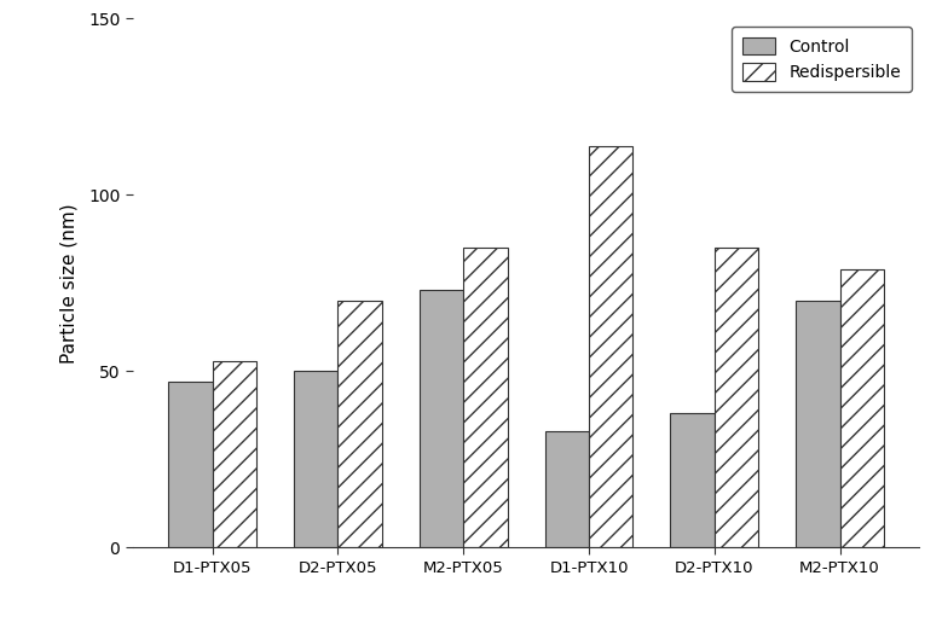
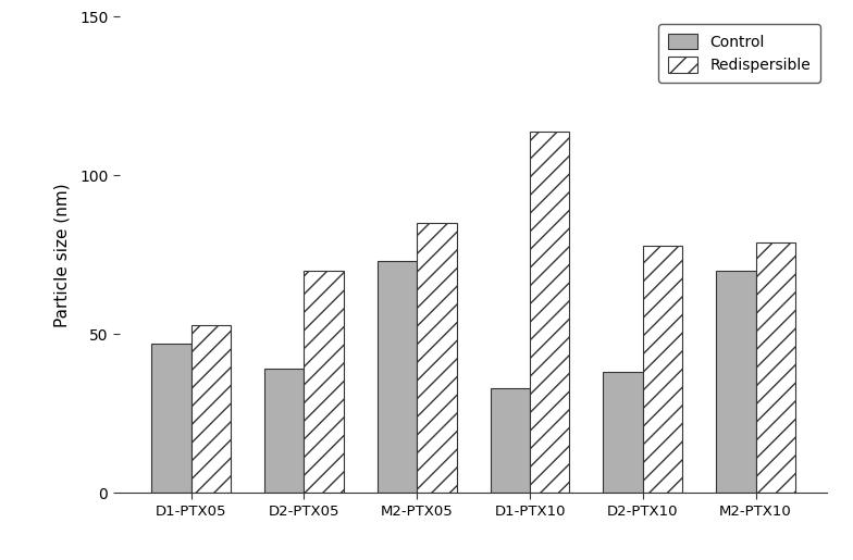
Control/D2-PTX05: 50 -> 39
Redispersible/D2-PTX10: 85 -> 78
